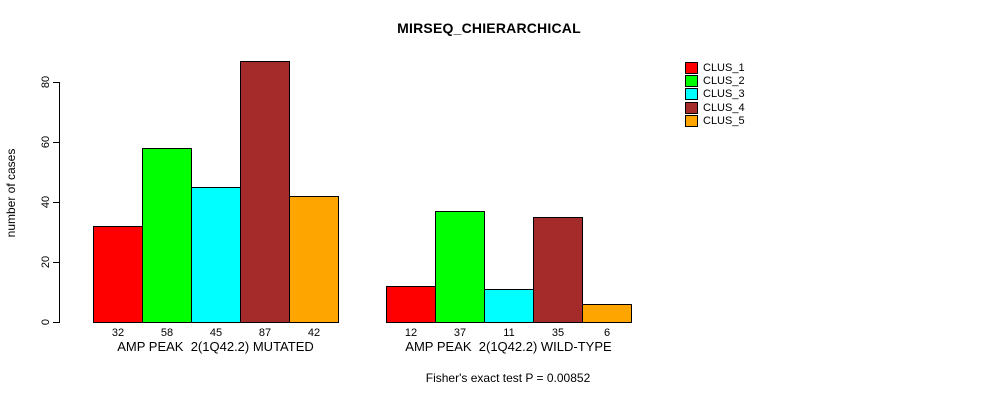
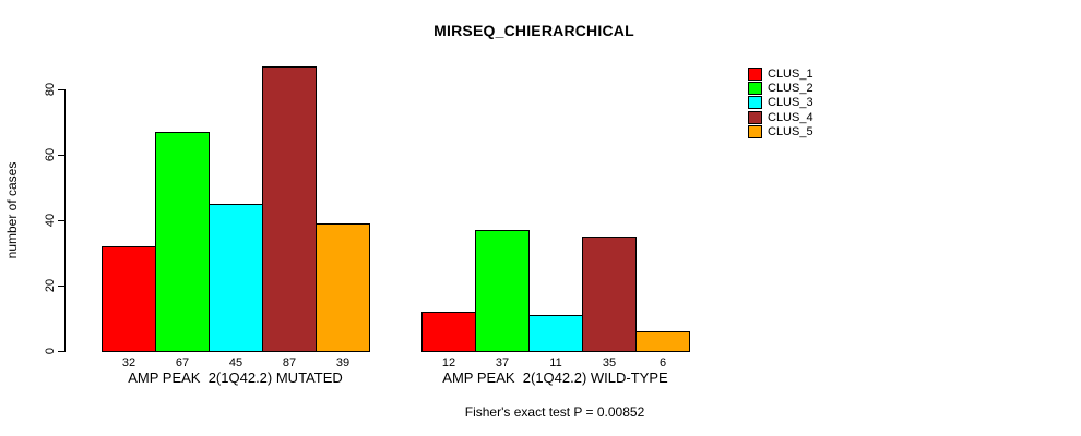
CLUS_2/AMP PEAK 2(1Q42.2) MUTATED: 58 -> 67
CLUS_5/AMP PEAK 2(1Q42.2) MUTATED: 42 -> 39
